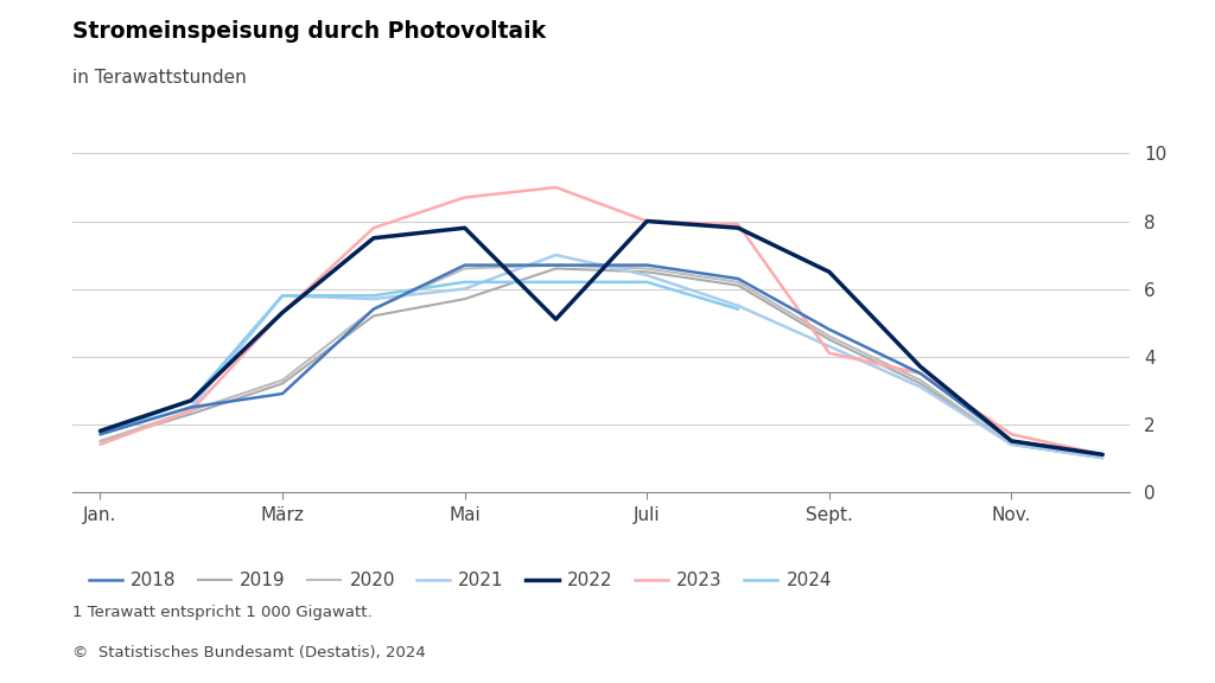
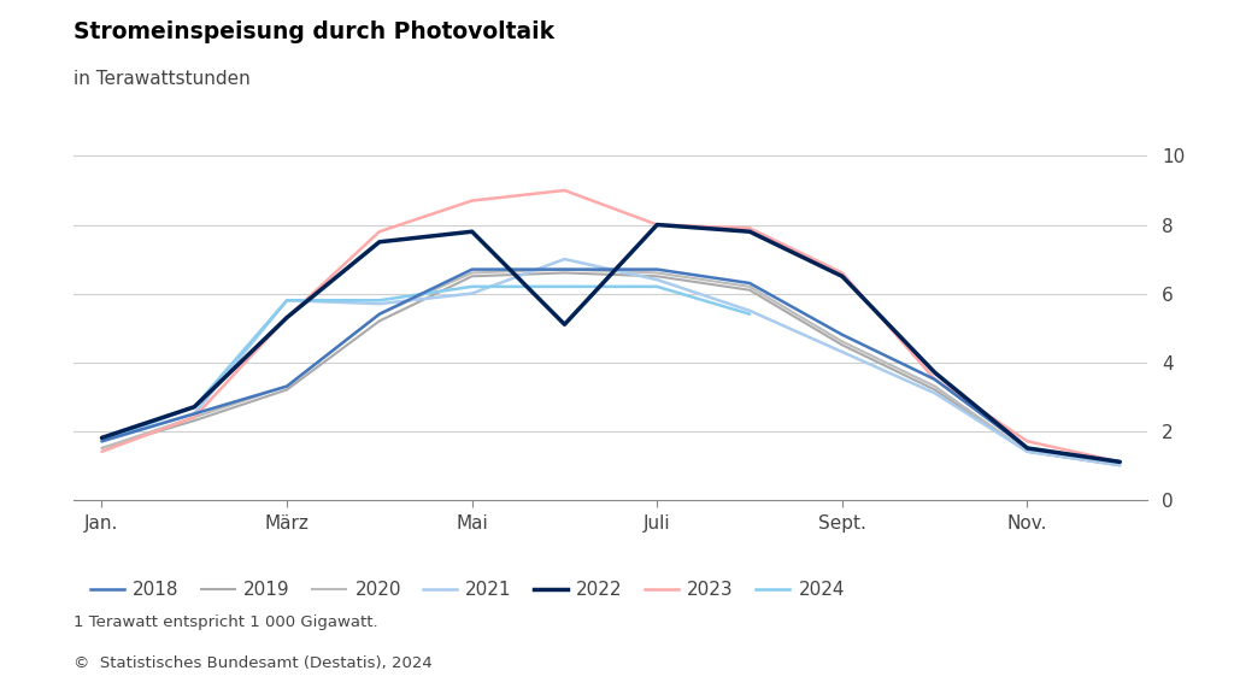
2018/März: 2.9 -> 3.3
2019/Mai: 5.7 -> 6.5
2023/Sept.: 4.1 -> 6.6
